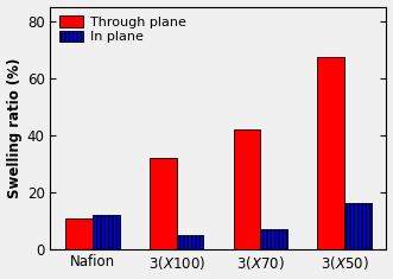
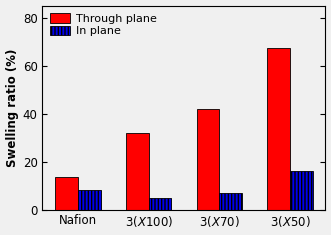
Through plane/Nafion: 10.5 -> 13.5
In plane/Nafion: 12 -> 8
